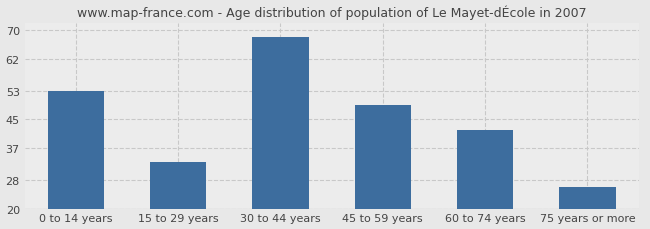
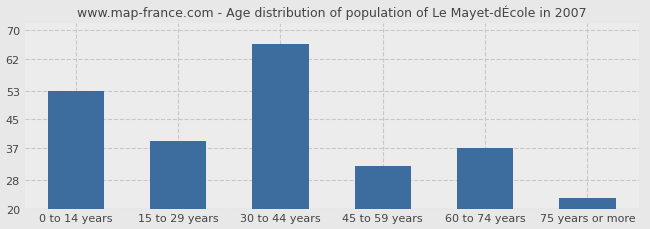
15 to 29 years: 33 -> 39
30 to 44 years: 68 -> 66
45 to 59 years: 49 -> 32
60 to 74 years: 42 -> 37
75 years or more: 26 -> 23
